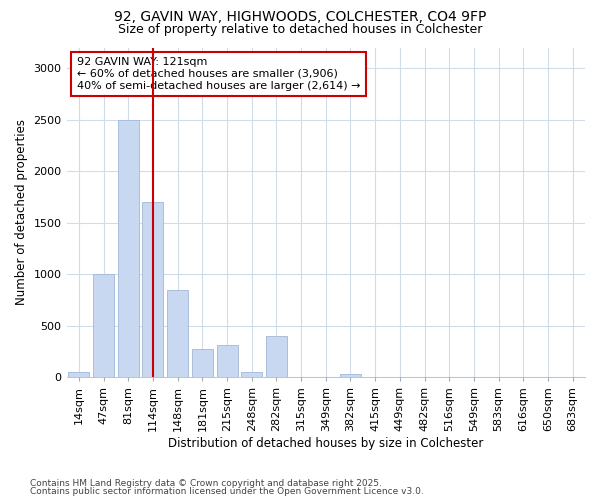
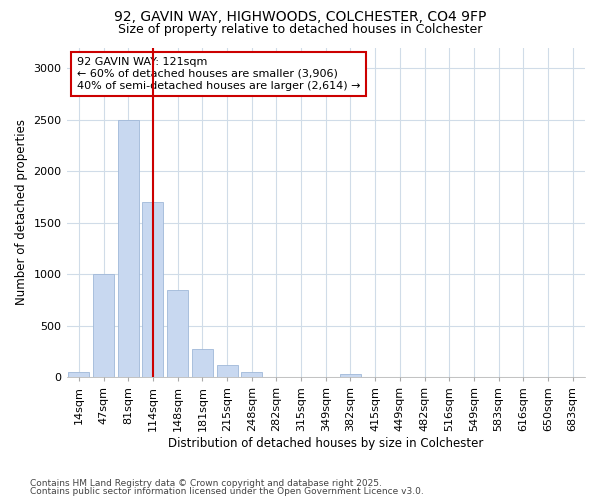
215sqm: 310 -> 120
282sqm: 400 -> 0
